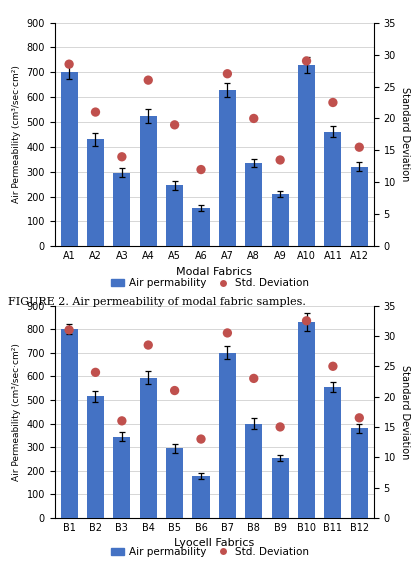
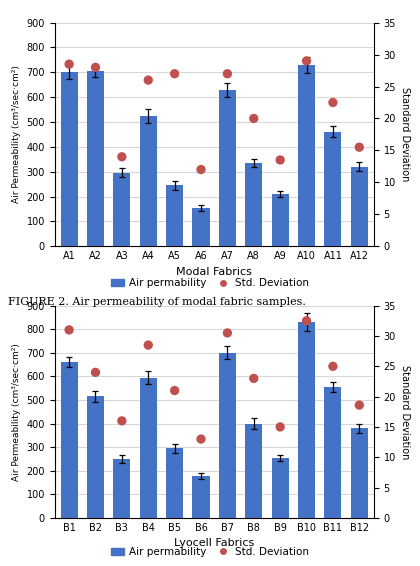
Air permability/A2: 430 -> 705
Std. Deviation/A2: 21.0 -> 28.0
Std. Deviation/A5: 19.0 -> 27.0
Air permability/B1: 800 -> 660
Air permability/B3: 345 -> 250
Std. Deviation/B12: 16.5 -> 18.6
